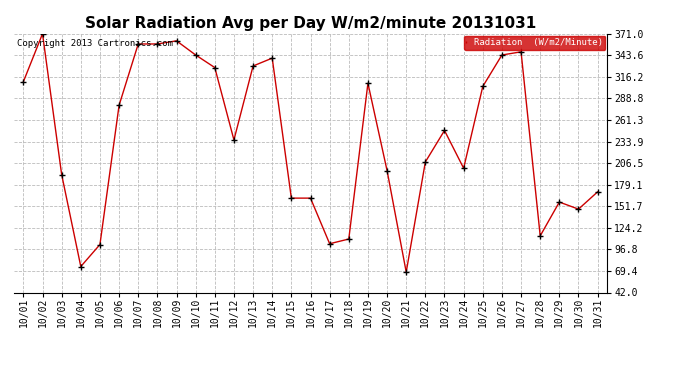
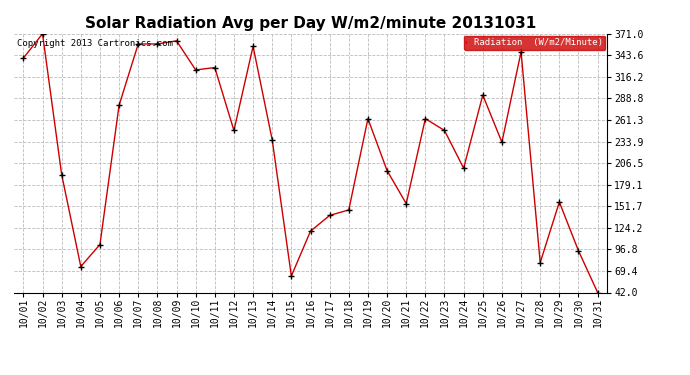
10/01: 310 -> 340
10/10: 344 -> 325
10/12: 236 -> 248
10/13: 330 -> 355
10/14: 340 -> 236
10/15: 162 -> 63
10/16: 162 -> 120
10/17: 104 -> 140
10/18: 110 -> 147
10/19: 308 -> 263
10/21: 68 -> 155
10/22: 208 -> 263
10/25: 304 -> 293
10/26: 344 -> 233
10/28: 114 -> 80
10/30: 148 -> 95
10/31: 170 -> 42
